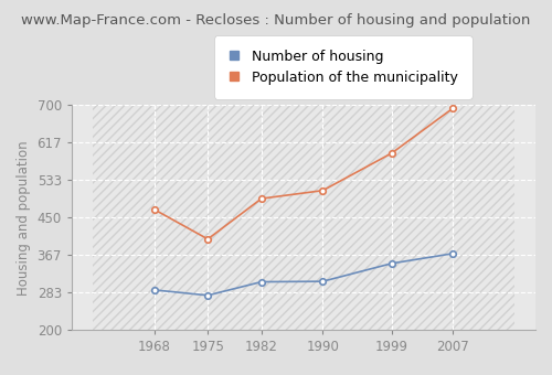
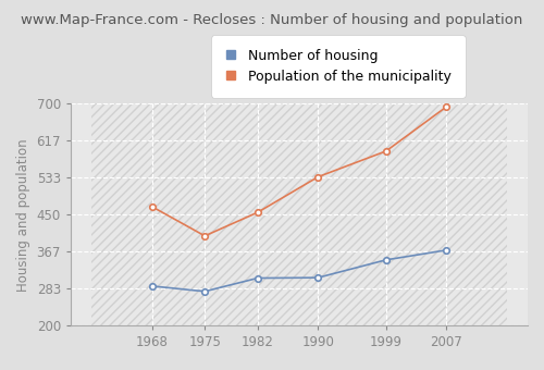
Population of the municipality/1982: 492 -> 455
Population of the municipality/1990: 510 -> 535
